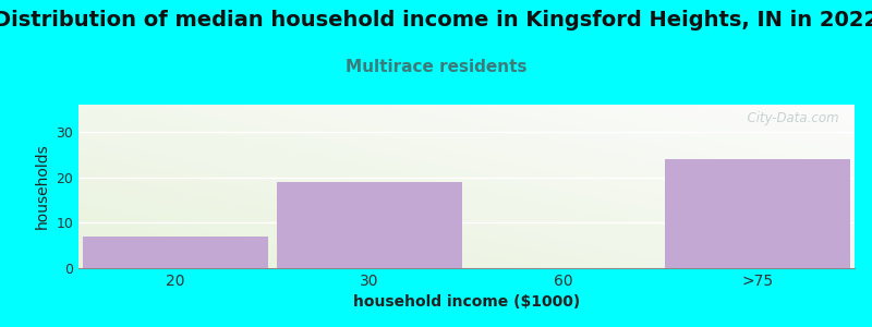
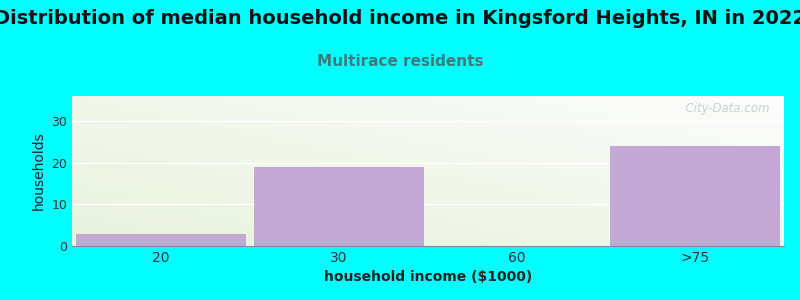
20: 7 -> 3
